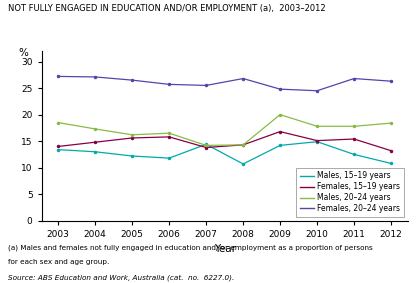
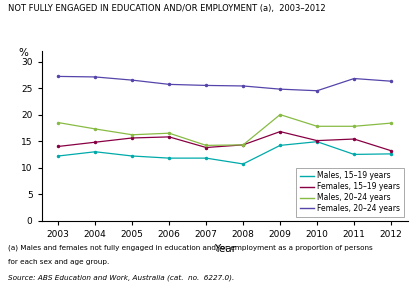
Males, 15–19 years/2003: 13.4 -> 12.2
Males, 15–19 years/2007: 14.4 -> 11.8
Females, 20–24 years/2008: 26.8 -> 25.4
Males, 15–19 years/2012: 10.8 -> 12.6
